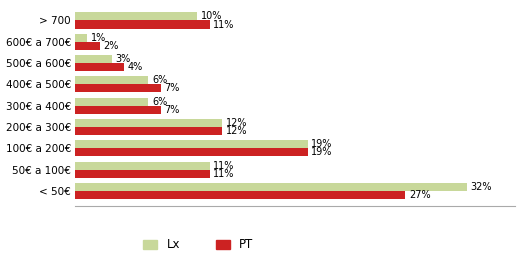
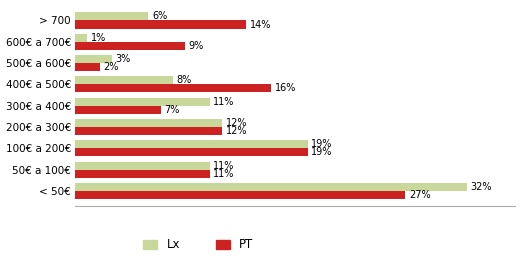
Lx/> 700: 10% -> 6%
PT/> 700: 11% -> 14%
PT/600€ a 700€: 2% -> 9%
PT/500€ a 600€: 4% -> 2%
Lx/400€ a 500€: 6% -> 8%
PT/400€ a 500€: 7% -> 16%
Lx/300€ a 400€: 6% -> 11%
